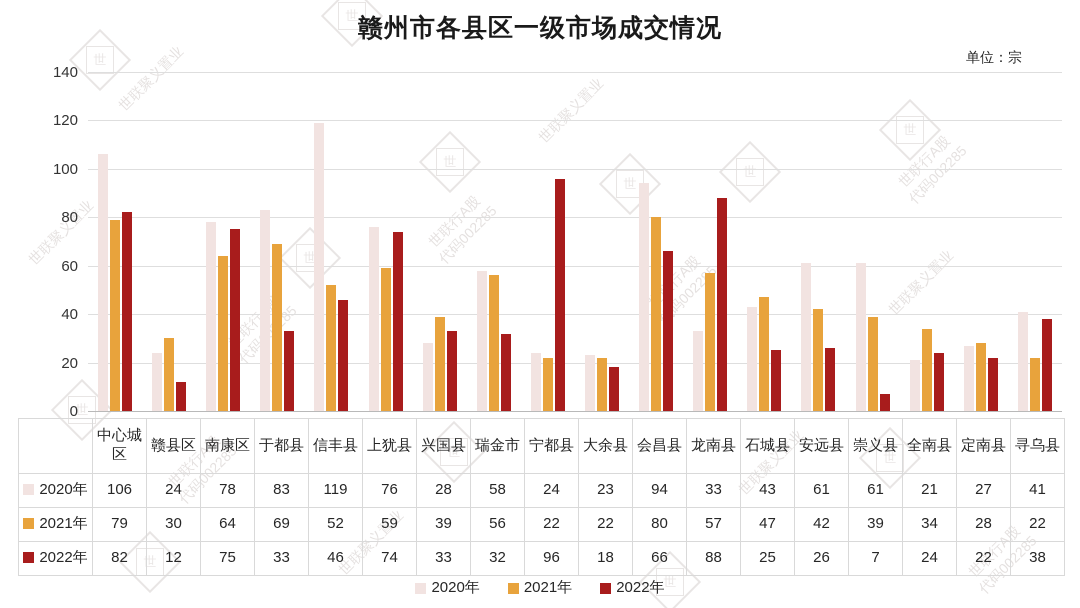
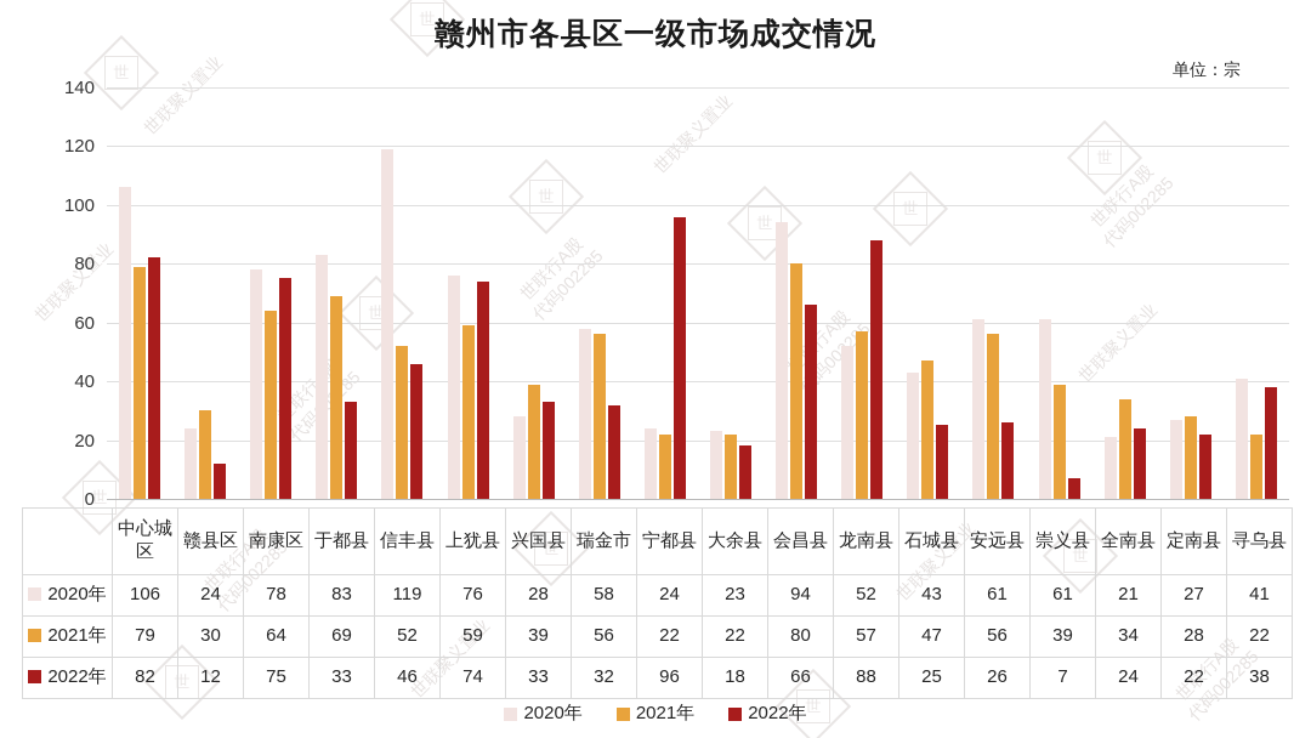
2020年/龙南县: 33 -> 52
2021年/安远县: 42 -> 56
